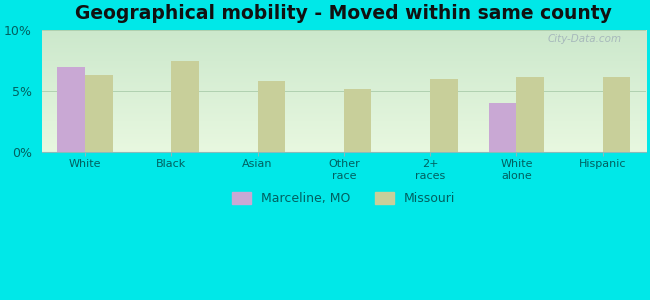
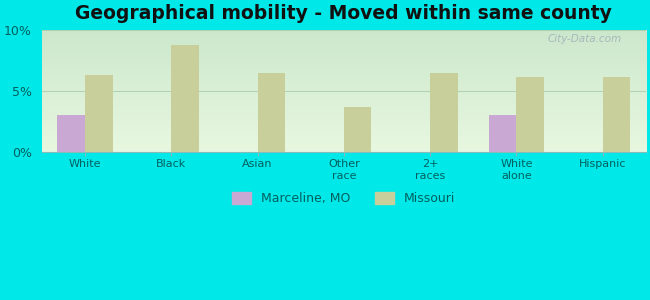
Marceline, MO/White: 7% -> 3%
Missouri/Black: 7.5% -> 8.8%
Missouri/Asian: 5.8% -> 6.5%
Missouri/Other race: 5.2% -> 3.7%
Missouri/2+ races: 6.0% -> 6.5%
Marceline, MO/White alone: 4% -> 3%
